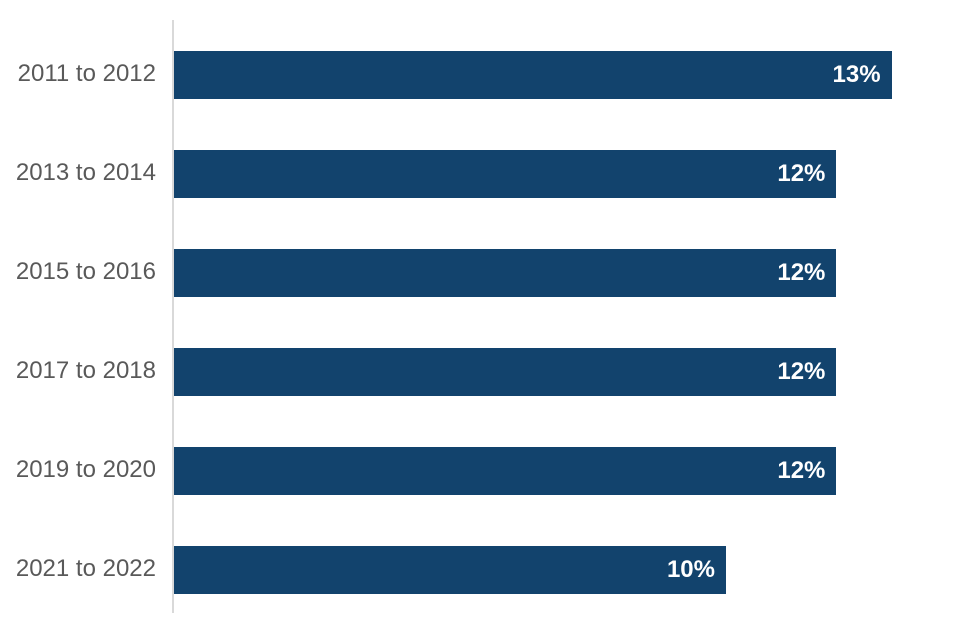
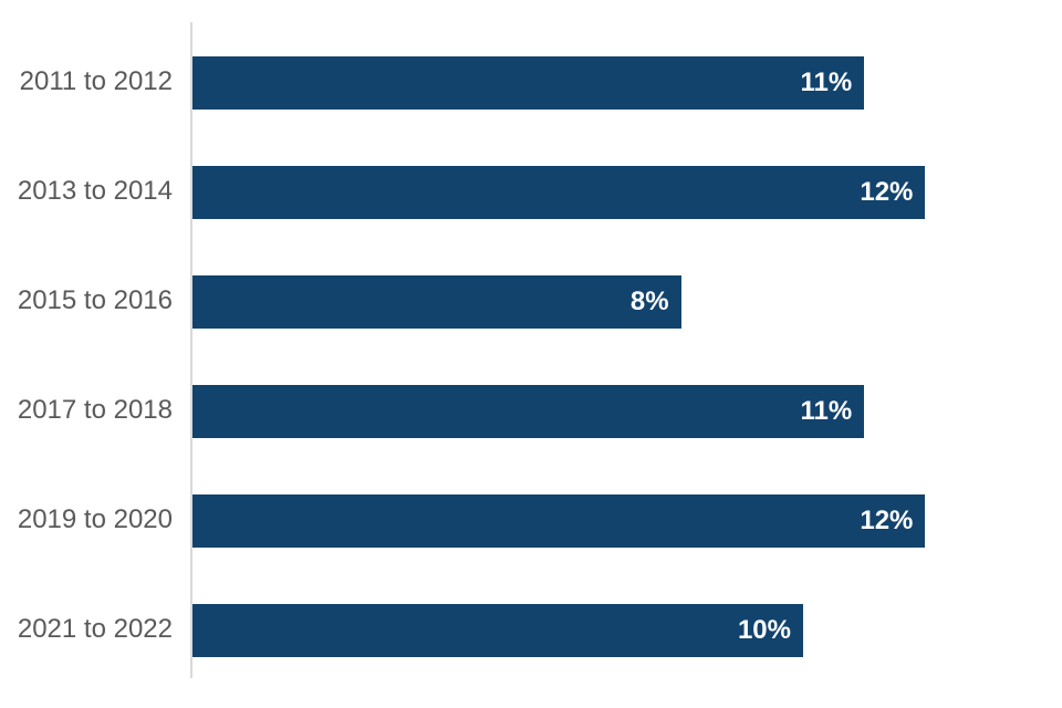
2011 to 2012: 13% -> 11%
2015 to 2016: 12% -> 8%
2017 to 2018: 12% -> 11%
